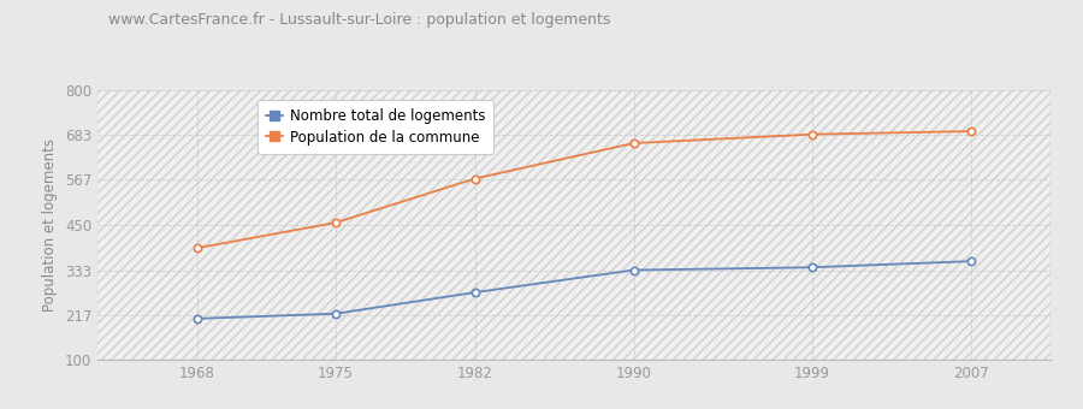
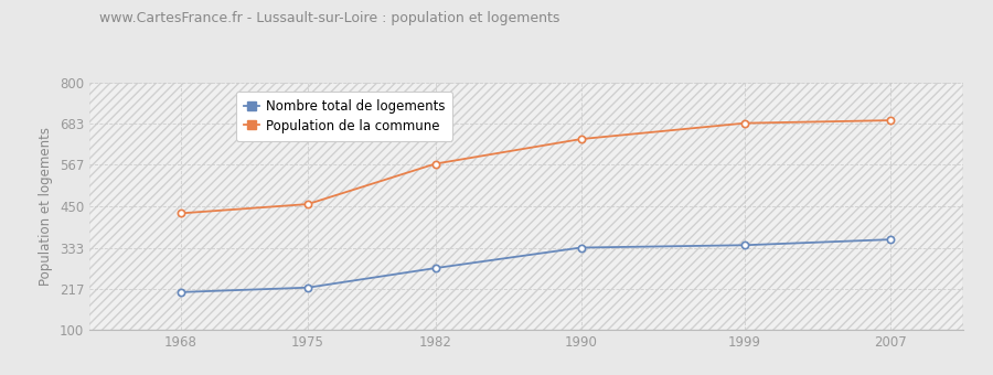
Population de la commune/1968: 390 -> 430
Population de la commune/1990: 662 -> 640
